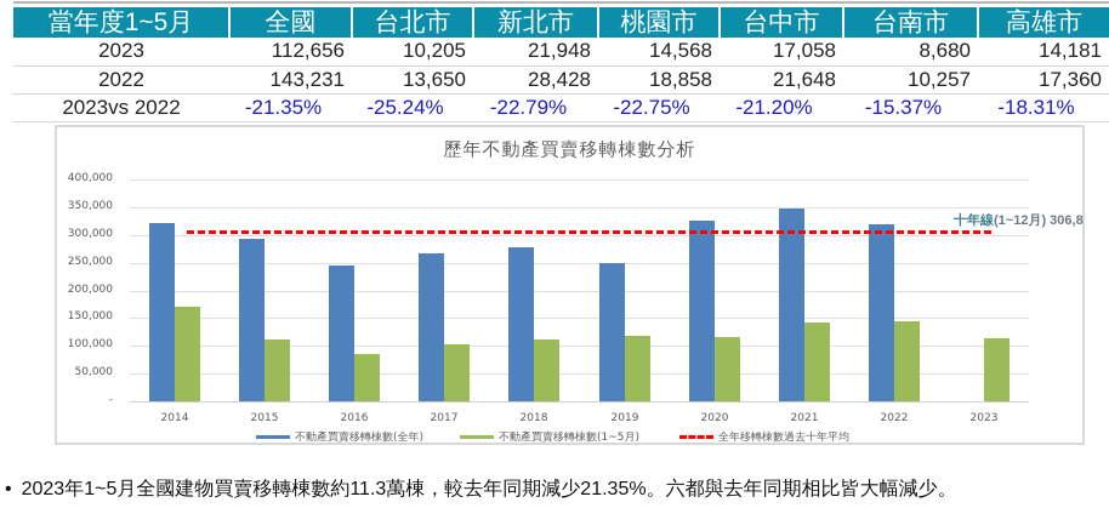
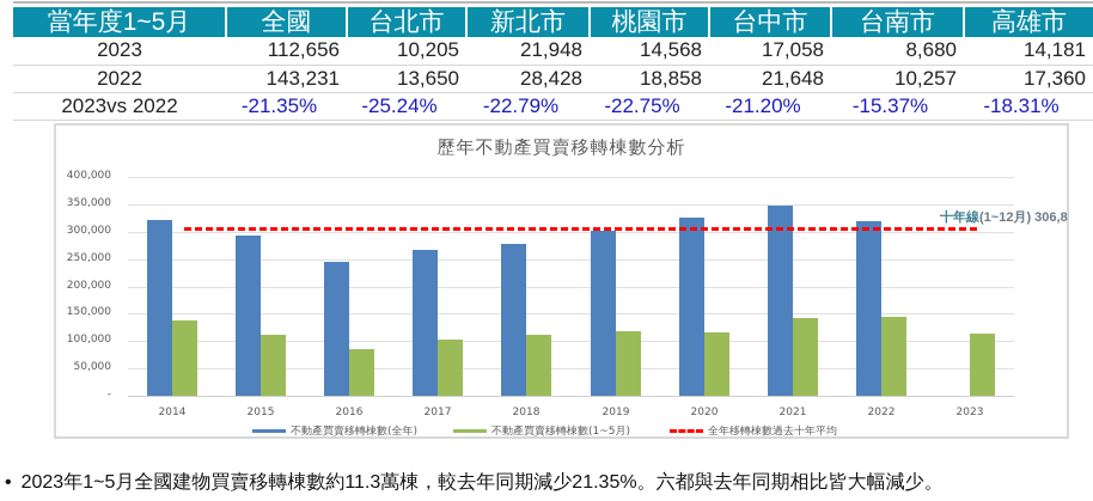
不動產買賣移轉棟數(1~5月)/2014: 170000 -> 140000
不動產買賣移轉棟數(全年)/2019: 250000 -> 300000
